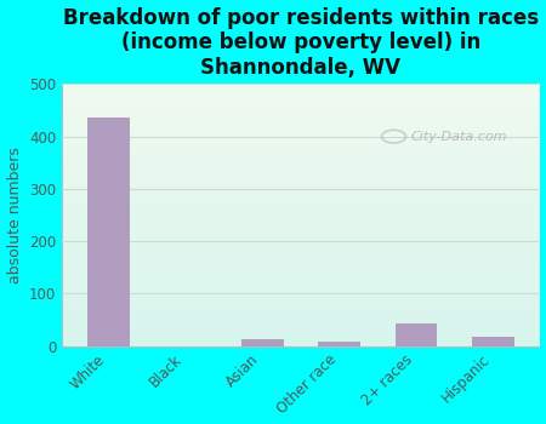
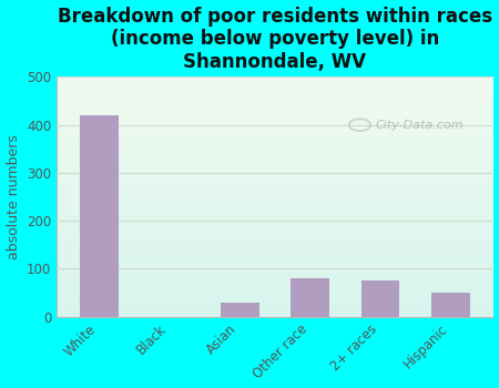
White: 437 -> 420
Asian: 12 -> 30
Other race: 9 -> 80
2+ races: 42 -> 75
Hispanic: 18 -> 50
